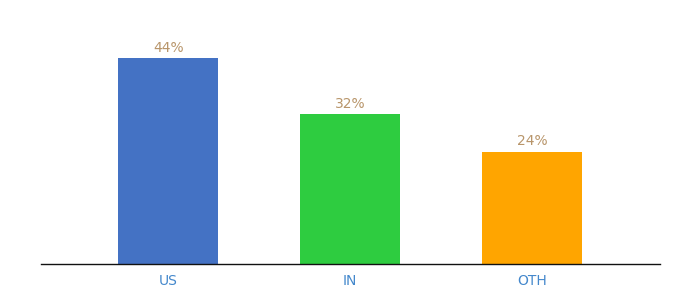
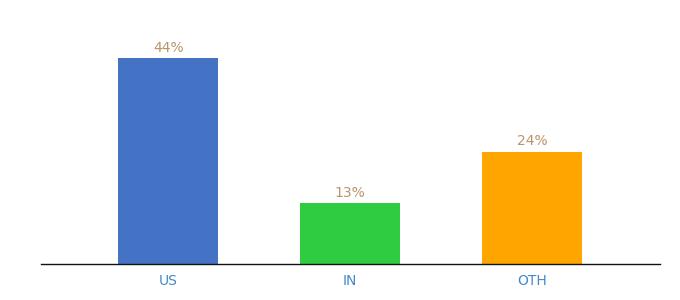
IN: 32% -> 13%
